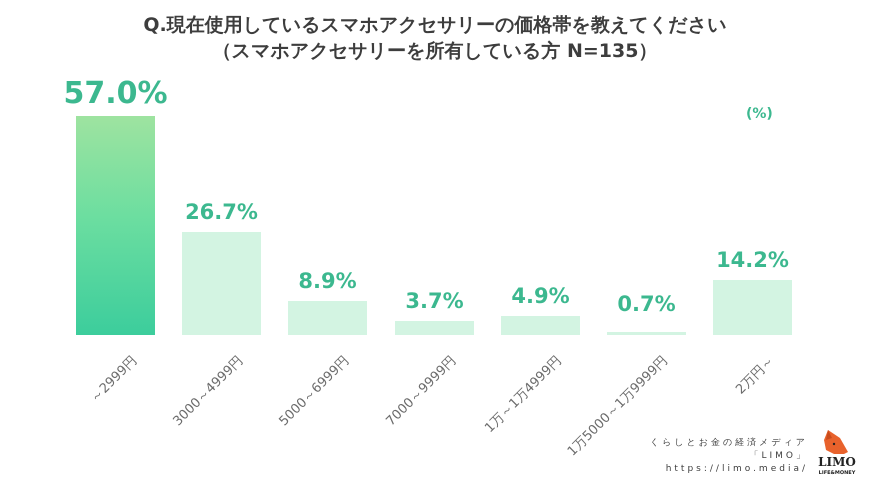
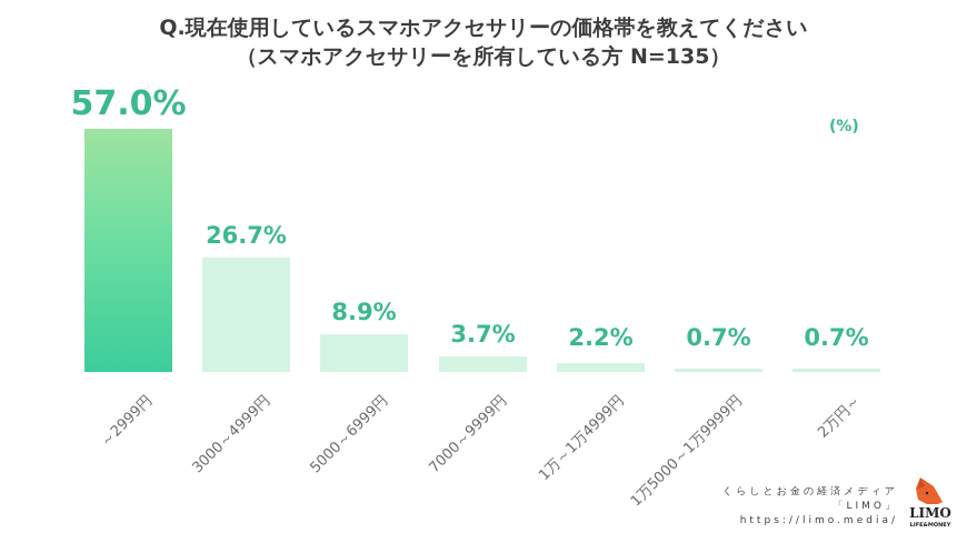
1万～1万4999円: 4.9% -> 2.2%
2万円～: 14.2% -> 0.7%
